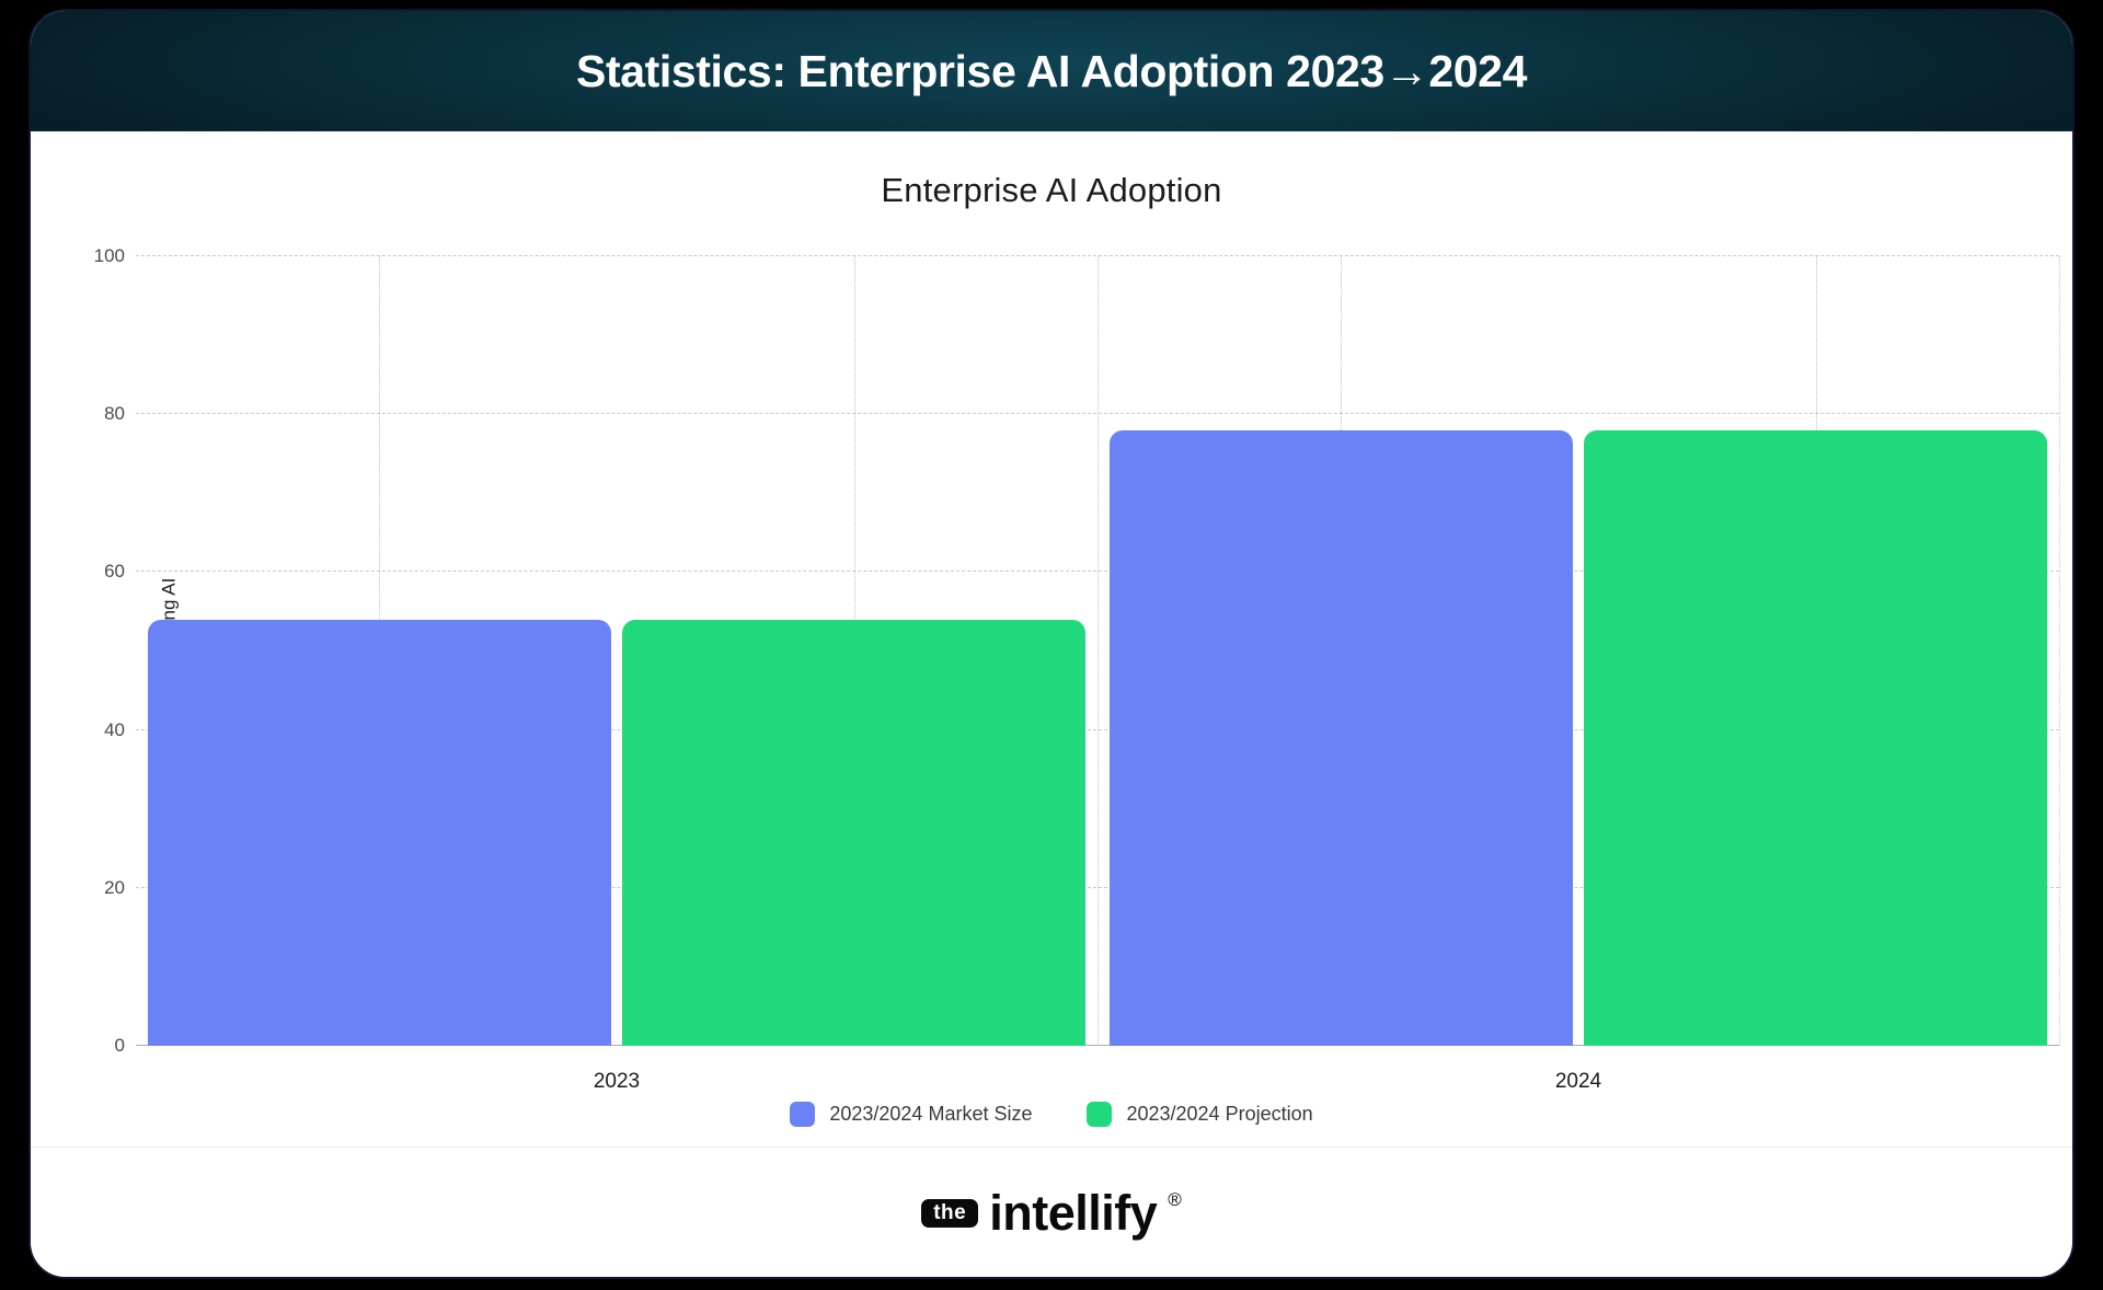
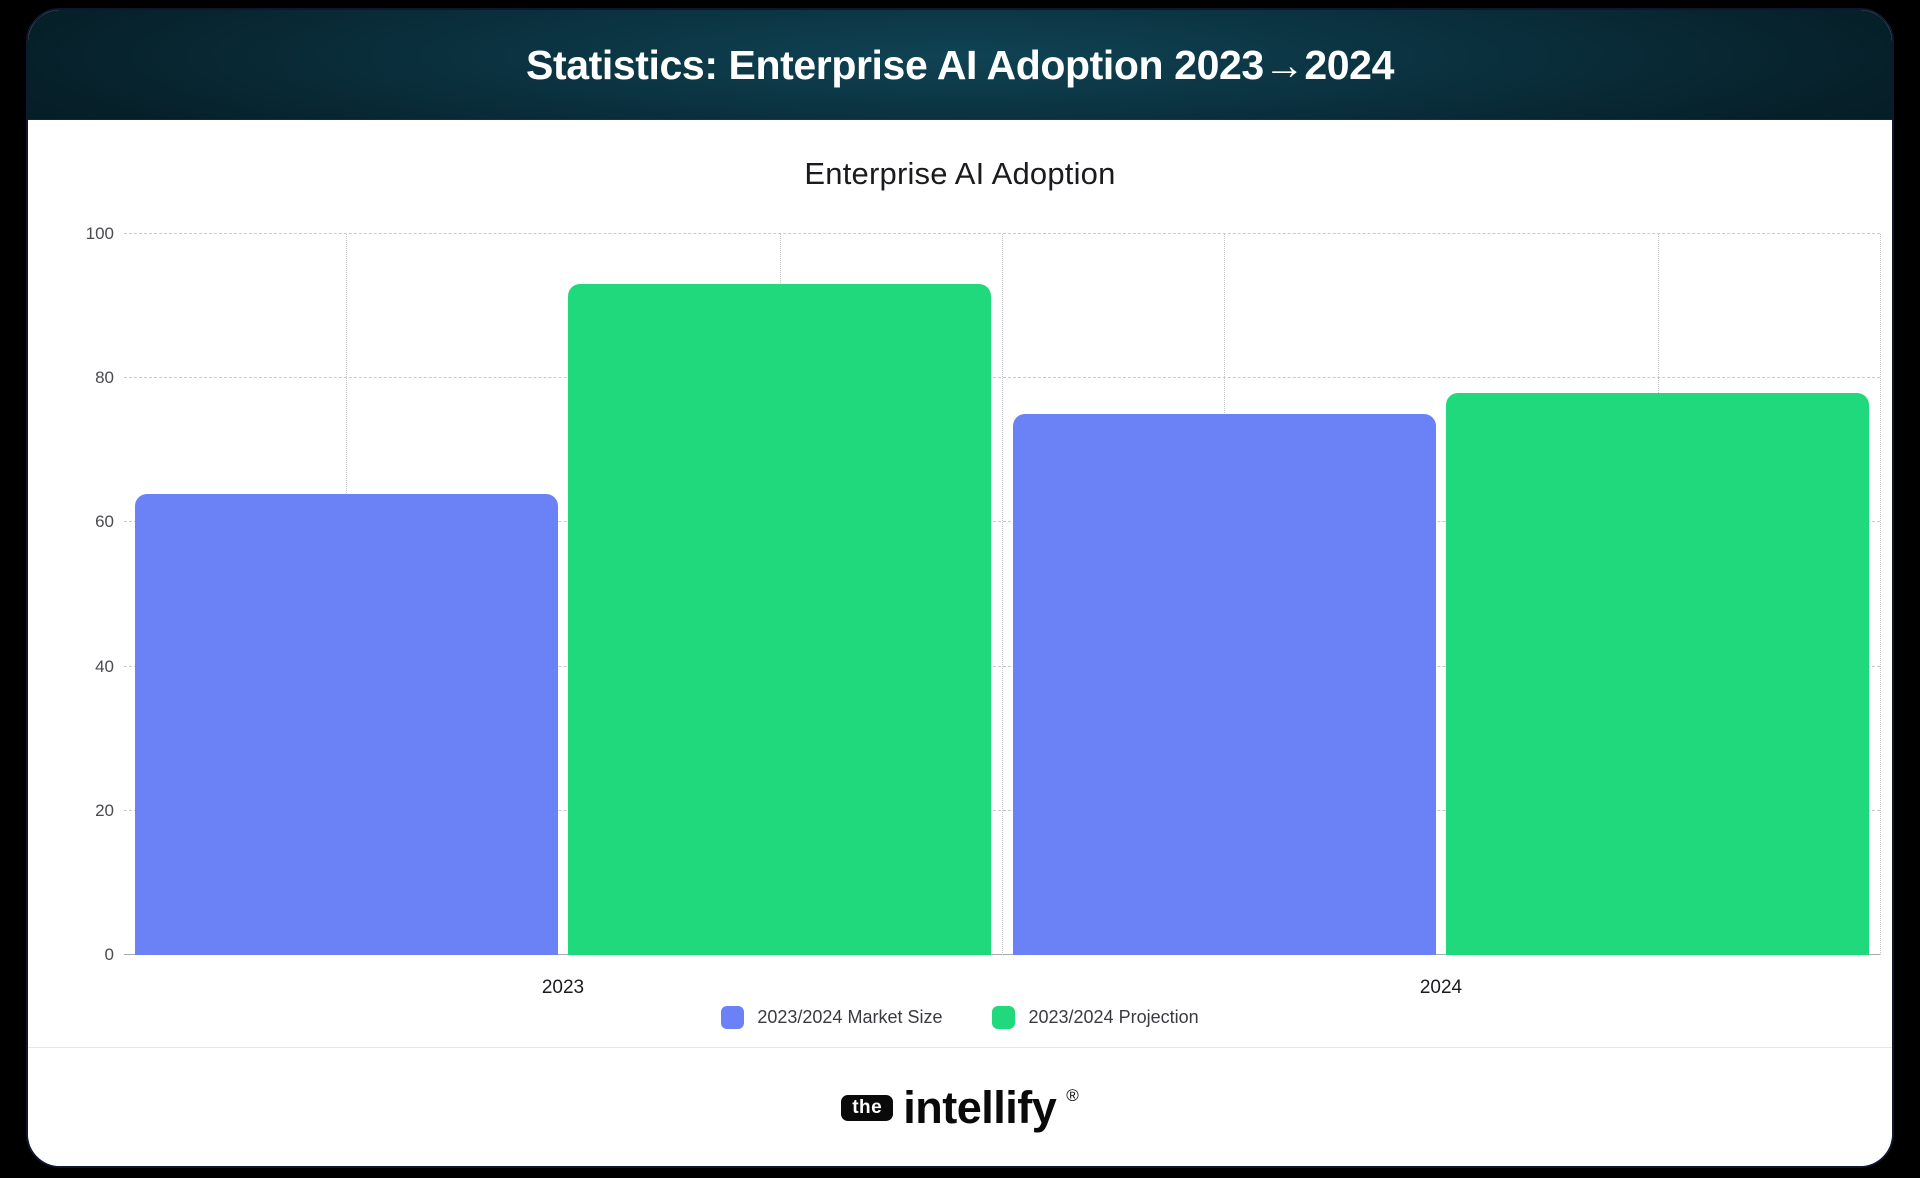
2023/2024 Market Size/2023: 54 -> 64
2023/2024 Projection/2023: 54 -> 93
2023/2024 Market Size/2024: 78 -> 75
